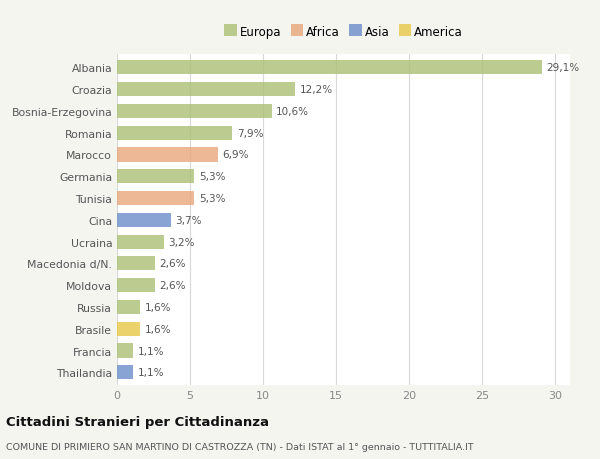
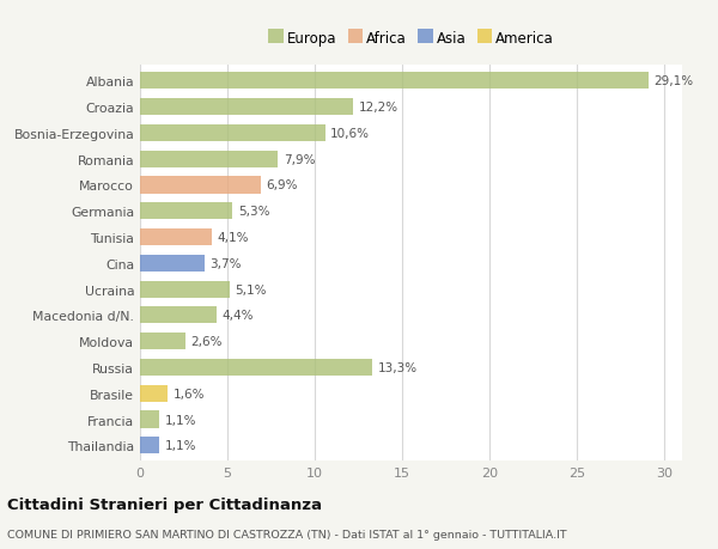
Tunisia: 5,3% -> 4,1%
Ucraina: 3,2% -> 5,1%
Macedonia d/N.: 2,6% -> 4,4%
Russia: 1,6% -> 13,3%
